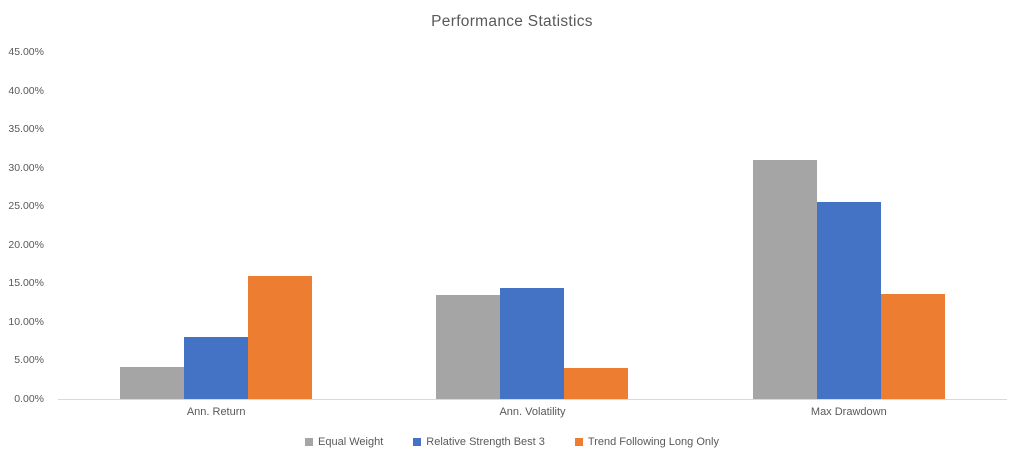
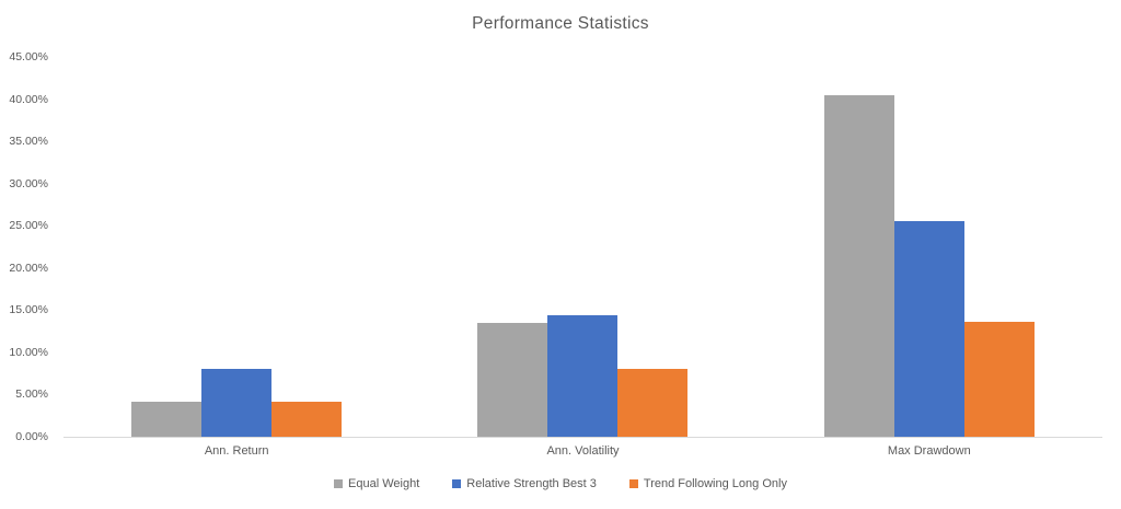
Trend Following Long Only/Ann. Return: 16% -> 4%
Trend Following Long Only/Ann. Volatility: 4% -> 8%
Equal Weight/Max Drawdown: 31% -> 40%
